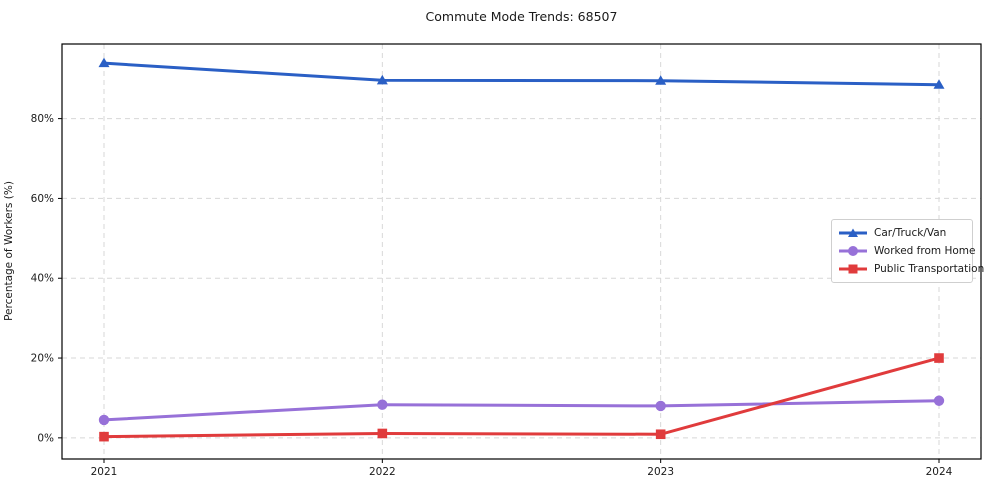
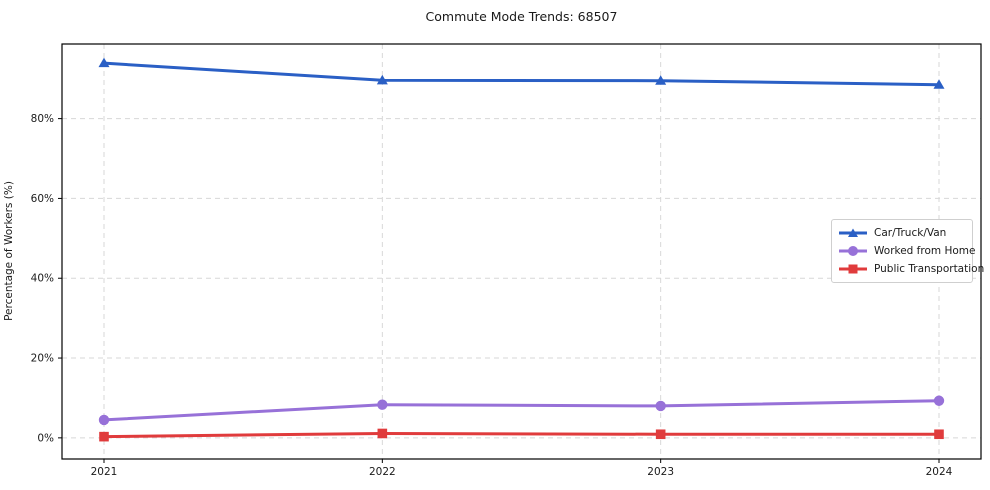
Public Transportation/2024: 20% -> 1%
